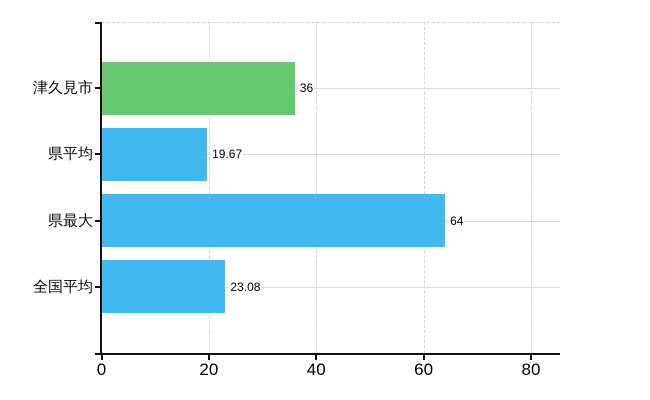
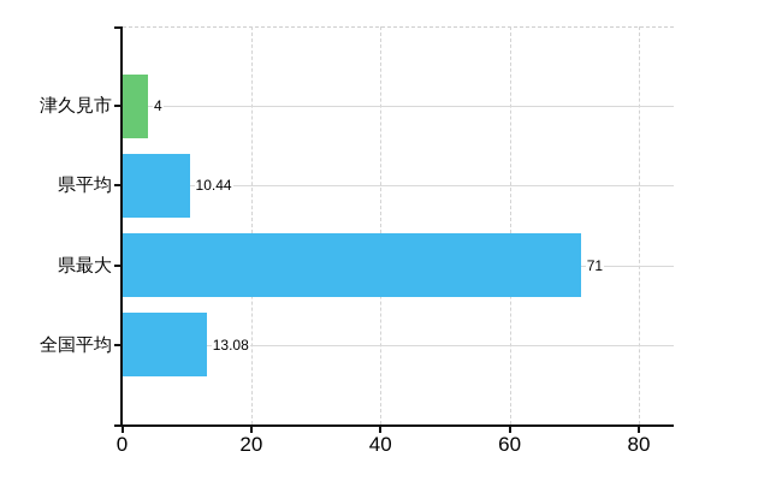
津久見市: 36 -> 4
県平均: 19.67 -> 10.44
県最大: 64 -> 71
全国平均: 23.08 -> 13.08
